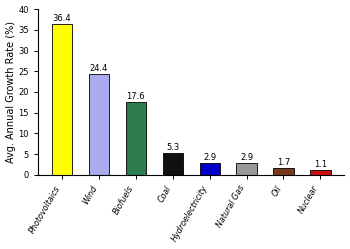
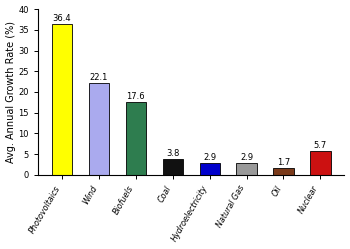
Wind: 24.4 -> 22.1
Coal: 5.3 -> 3.8
Nuclear: 1.1 -> 5.7
